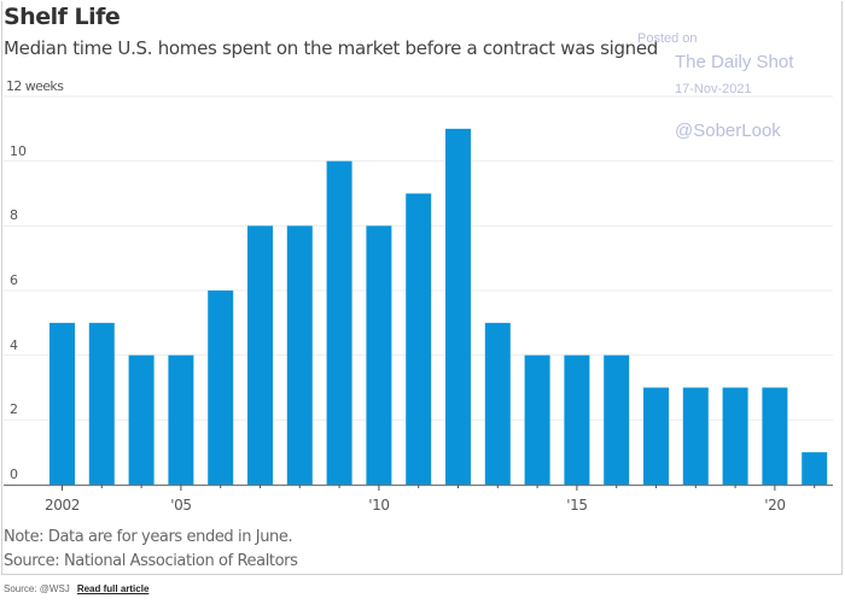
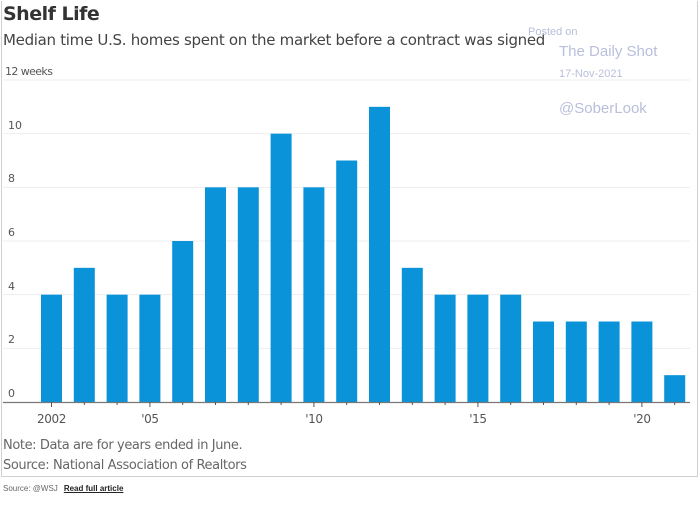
2002: 5 -> 4
